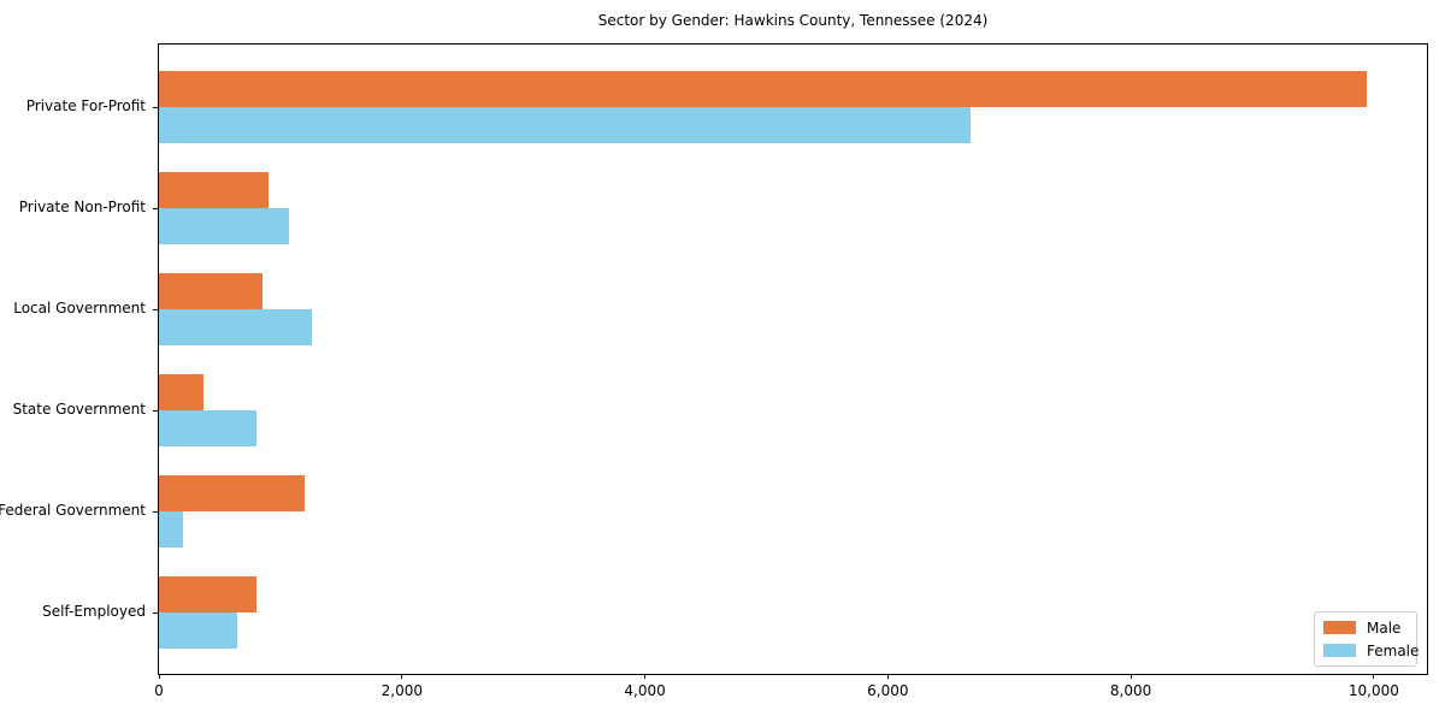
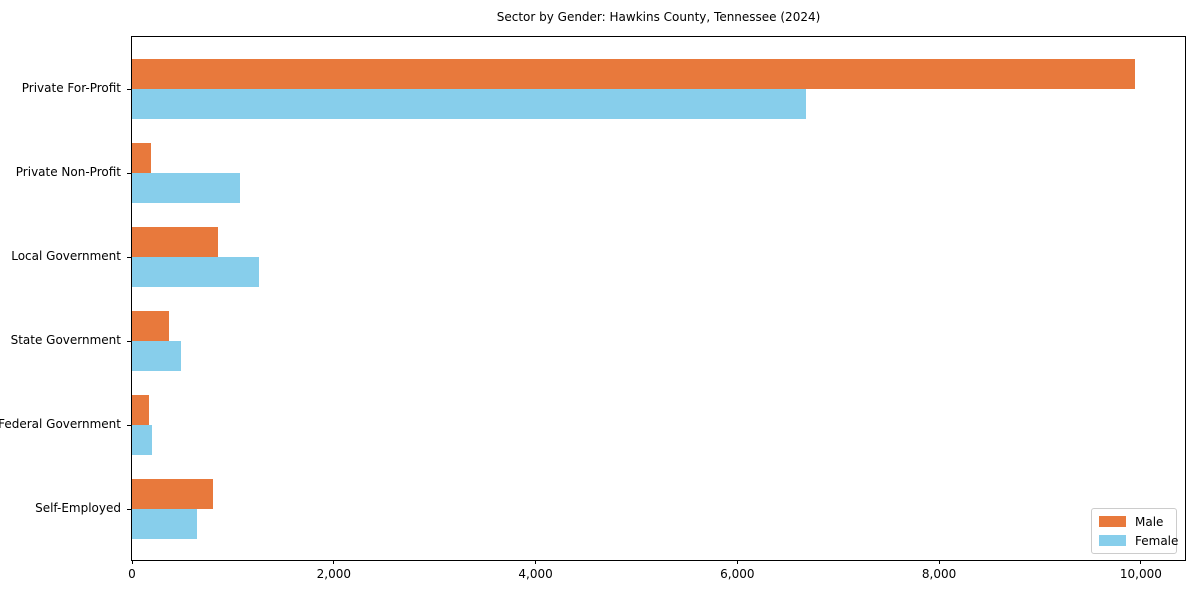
Male/Private Non-Profit: 900 -> 200
Female/State Government: 800 -> 500
Male/Federal Government: 1200 -> 200
